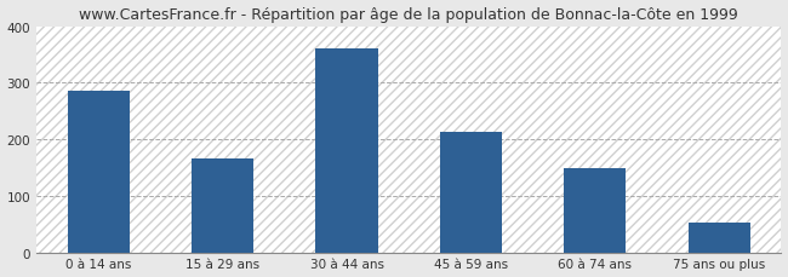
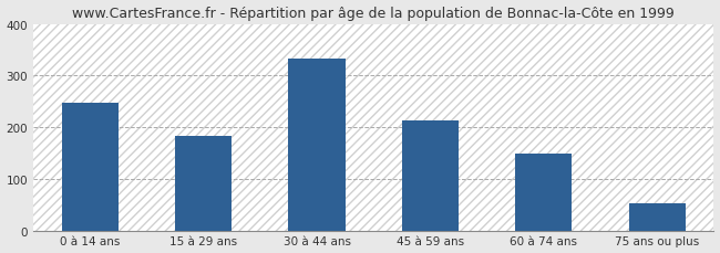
0 à 14 ans: 285 -> 248
15 à 29 ans: 165 -> 184
30 à 44 ans: 360 -> 332
